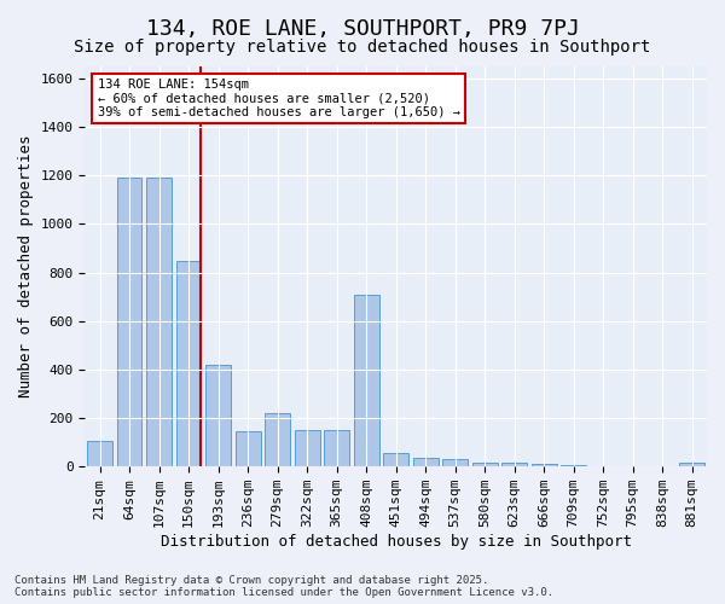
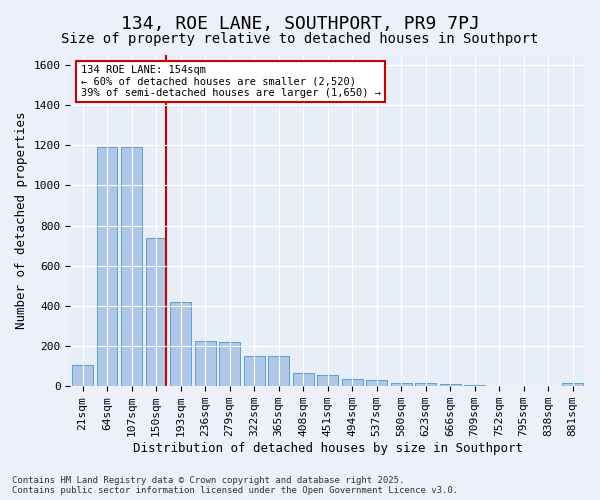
150sqm: 850 -> 740
236sqm: 145 -> 225
408sqm: 710 -> 65
